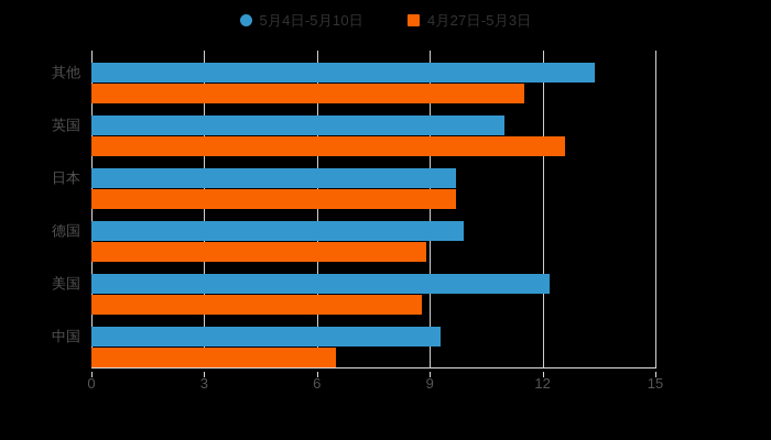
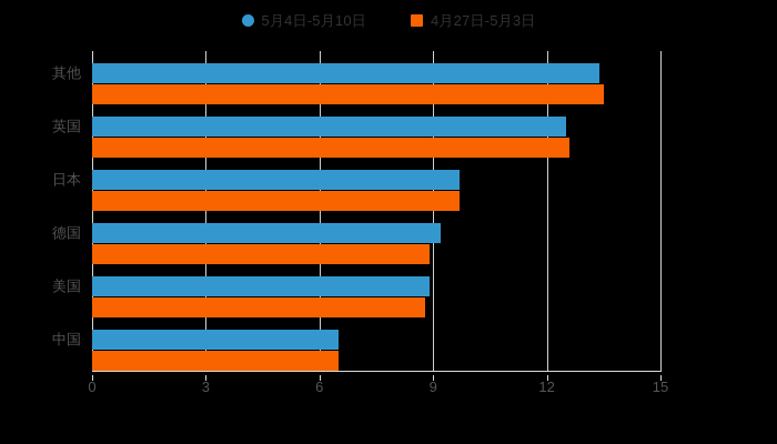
4月27日-5月3日/其他: 11.5 -> 13.5
5月4日-5月10日/英国: 11.0 -> 12.5
5月4日-5月10日/德国: 9.9 -> 9.2
5月4日-5月10日/美国: 12.2 -> 8.9
5月4日-5月10日/中国: 9.3 -> 6.5
